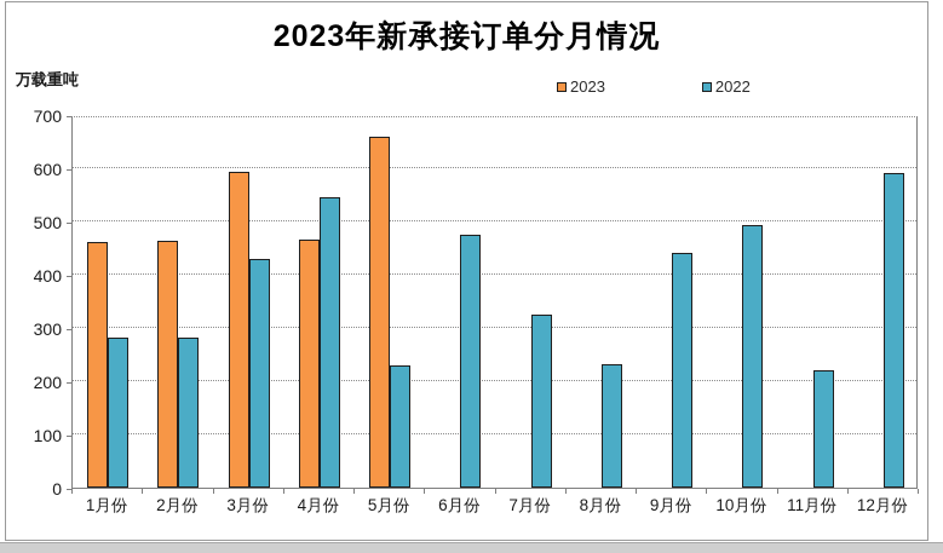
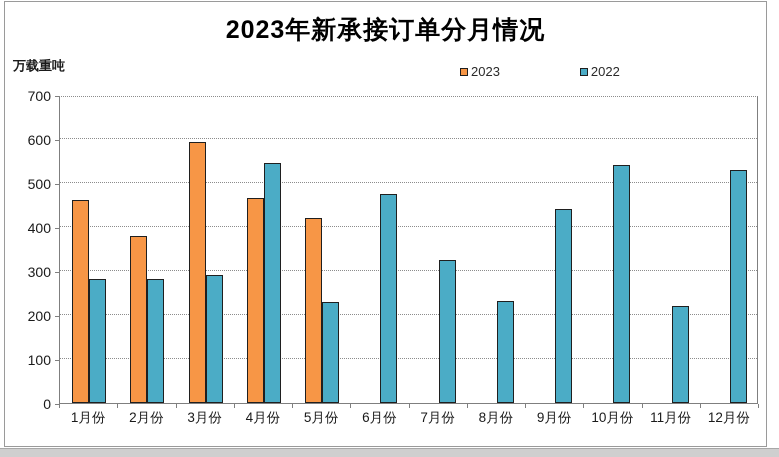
2023/2月份: 460 -> 380
2022/3月份: 430 -> 290
2023/5月份: 660 -> 420
2022/10月份: 490 -> 540
2022/12月份: 590 -> 530
